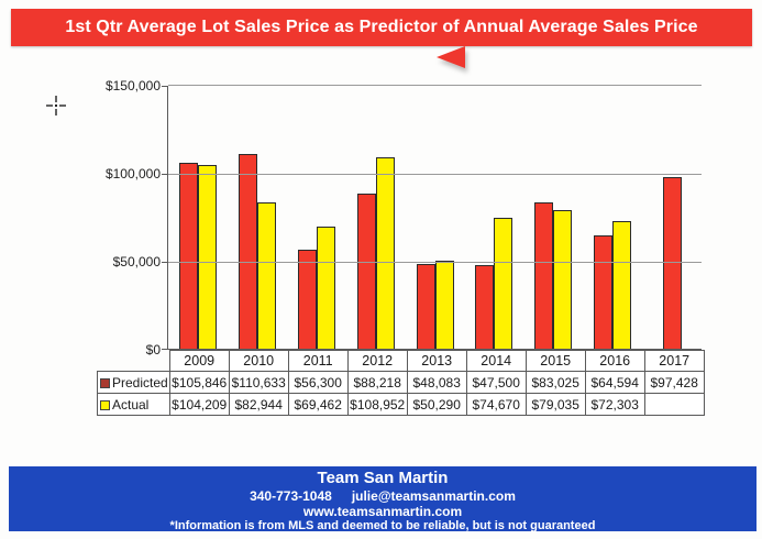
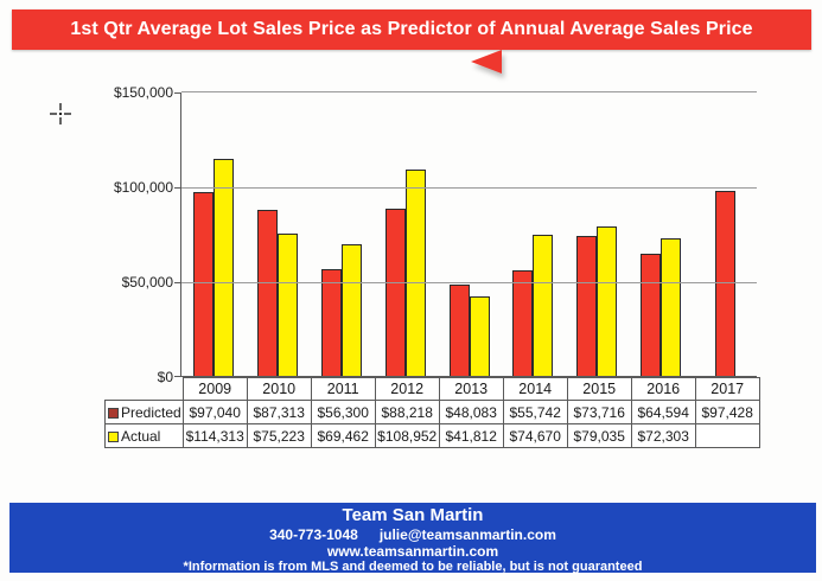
Predicted/2009: $105,846 -> $97,040
Actual/2009: $104,209 -> $114,313
Predicted/2010: $110,633 -> $87,313
Actual/2010: $82,944 -> $75,223
Actual/2013: $50,290 -> $41,812
Predicted/2014: $47,500 -> $55,742
Predicted/2015: $83,025 -> $73,716
